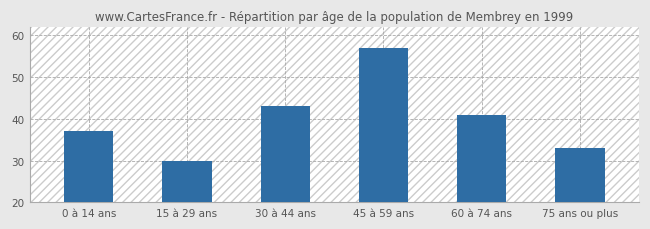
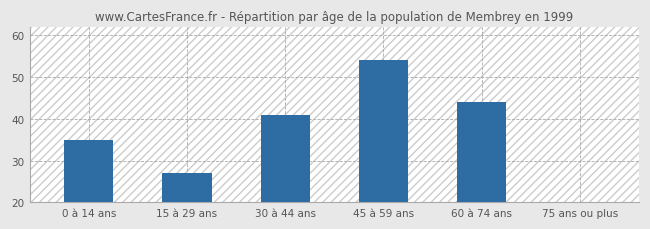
0 à 14 ans: 37 -> 35
15 à 29 ans: 30 -> 27
30 à 44 ans: 43 -> 41
45 à 59 ans: 57 -> 54
60 à 74 ans: 41 -> 44
75 ans ou plus: 33 -> 20
